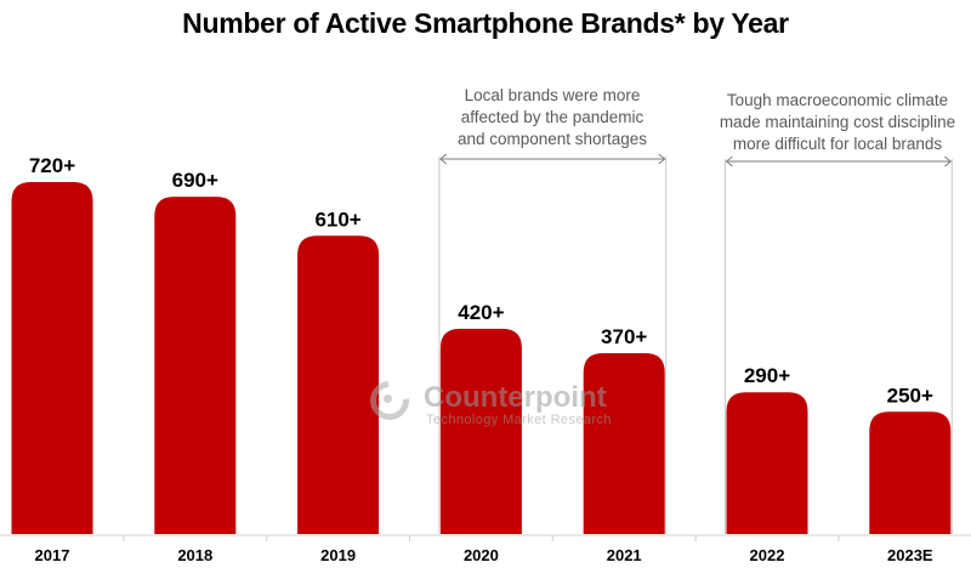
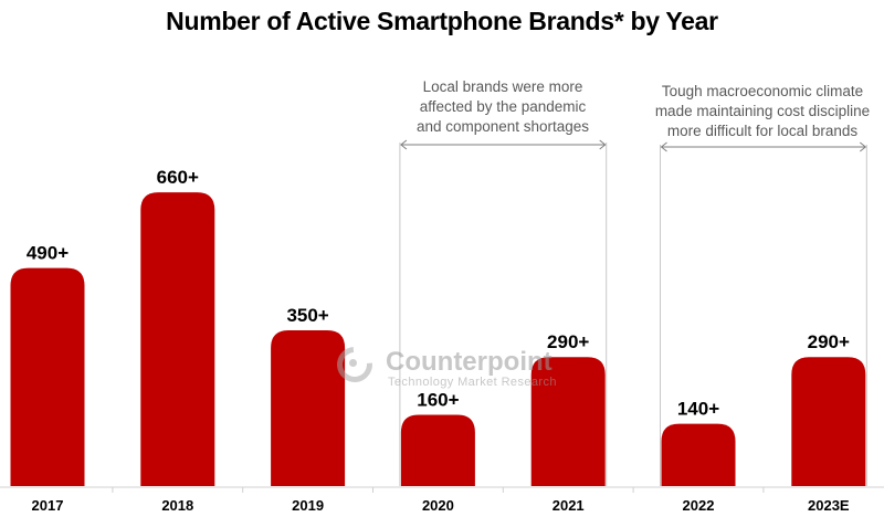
2017: 720 -> 490
2018: 690 -> 660
2019: 610 -> 350
2020: 420 -> 160
2021: 370 -> 290
2022: 290 -> 140
2023E: 250 -> 290
